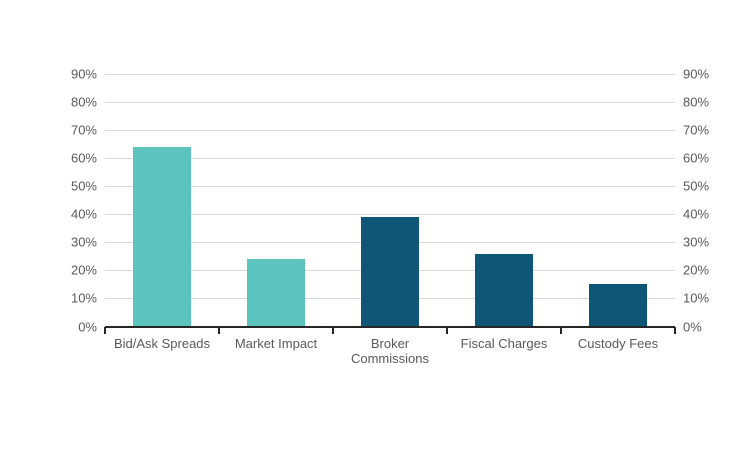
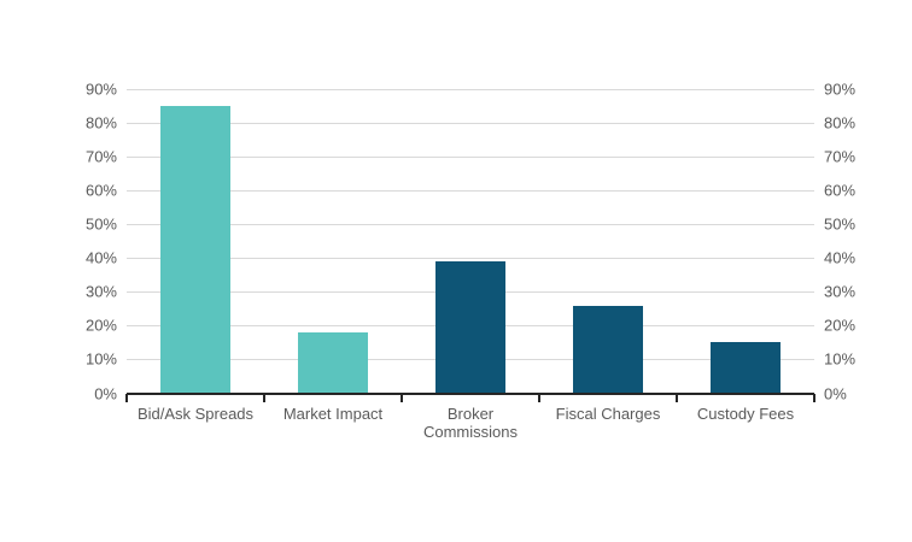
Bid/Ask Spreads: 64% -> 85%
Market Impact: 24% -> 18%
